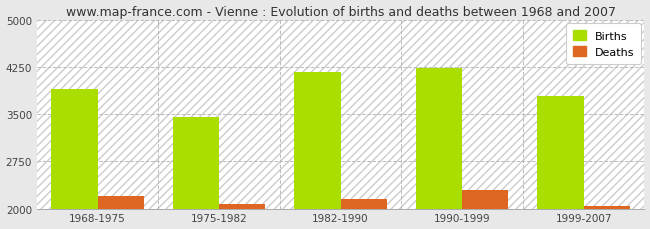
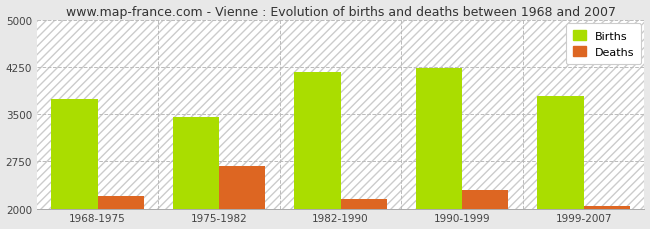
Births/1968-1975: 3900 -> 3740
Deaths/1975-1982: 2080 -> 2680
